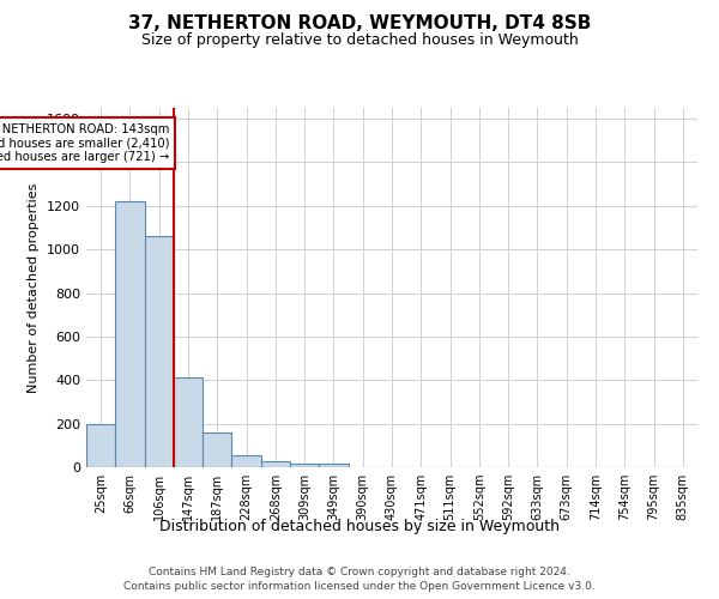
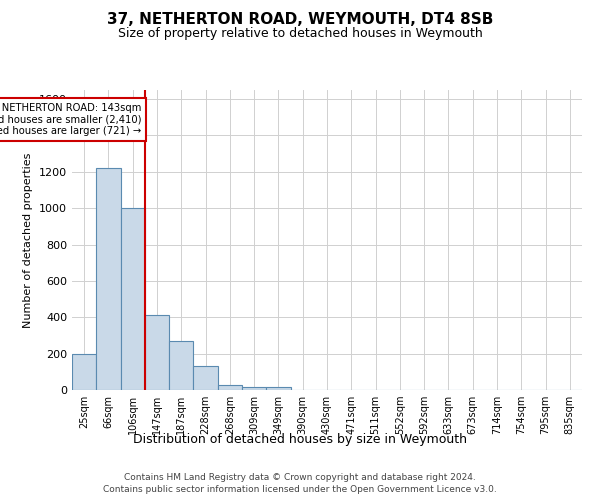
106sqm: 1060 -> 1000
187sqm: 160 -> 270
228sqm: 60 -> 130
